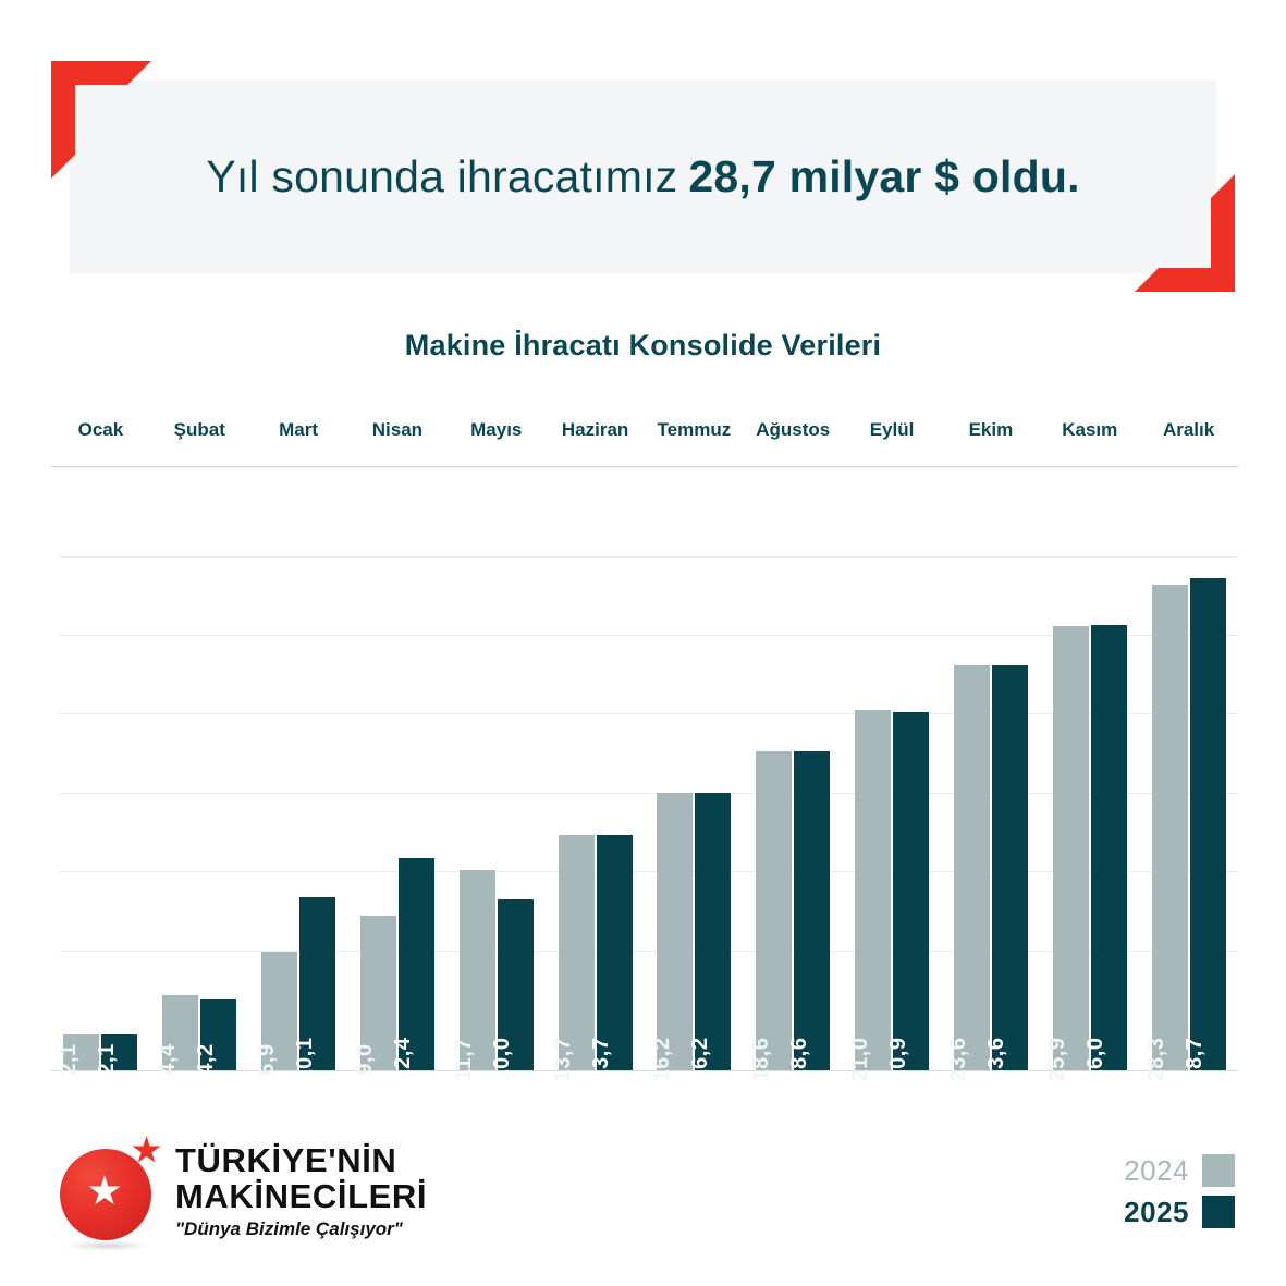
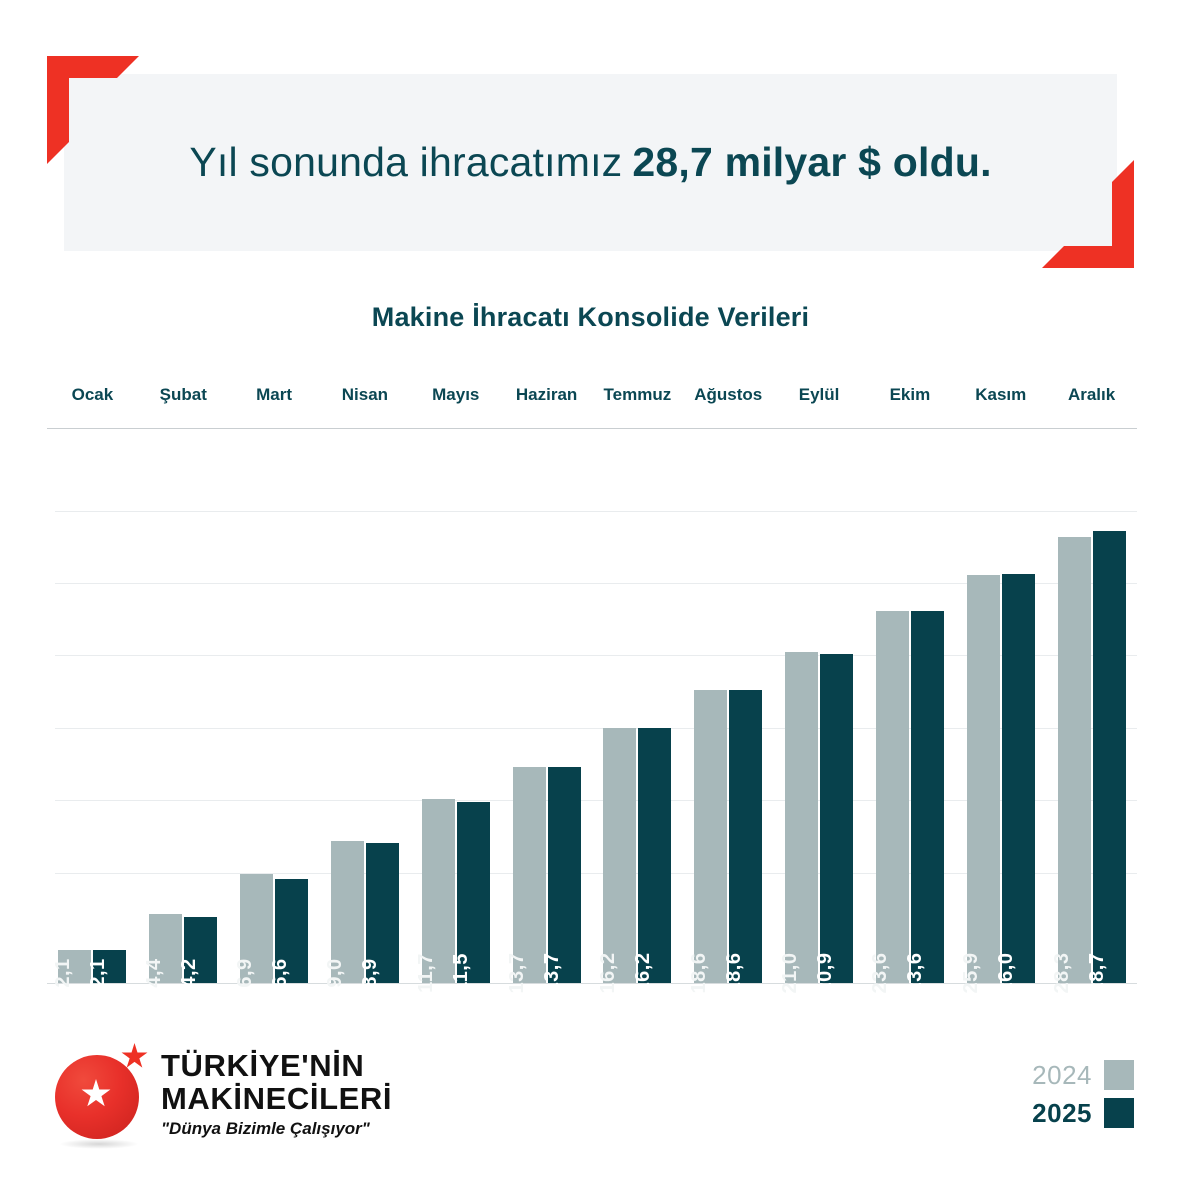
2025/Mart: 10,1 -> 6,6
2025/Nisan: 12,4 -> 8,9
2025/Mayıs: 10,0 -> 11,5
